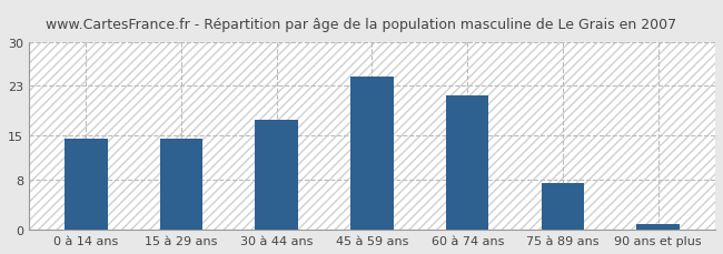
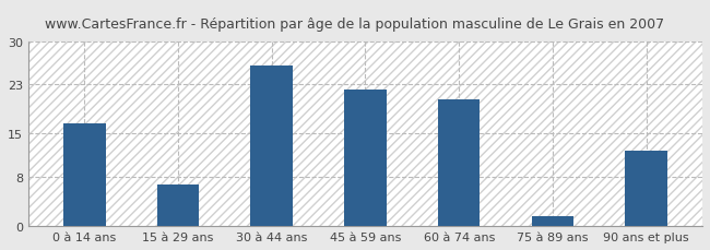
0 à 14 ans: 14.5 -> 16.6
15 à 29 ans: 14.5 -> 6.8
30 à 44 ans: 17.5 -> 26.0
45 à 59 ans: 24.5 -> 22.2
60 à 74 ans: 21.5 -> 20.6
75 à 89 ans: 7.5 -> 1.6
90 ans et plus: 1.0 -> 12.2
